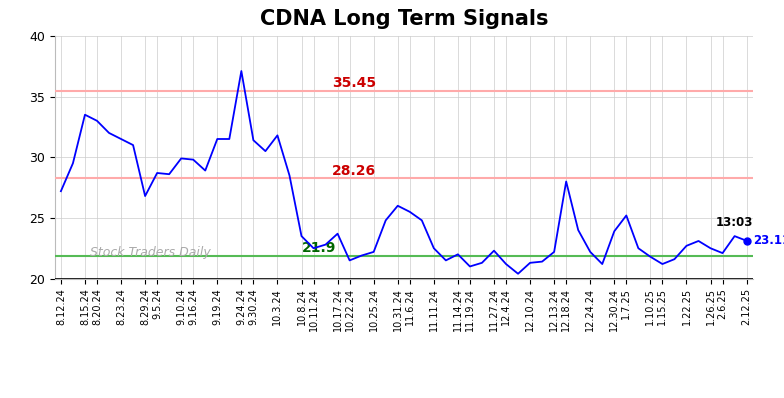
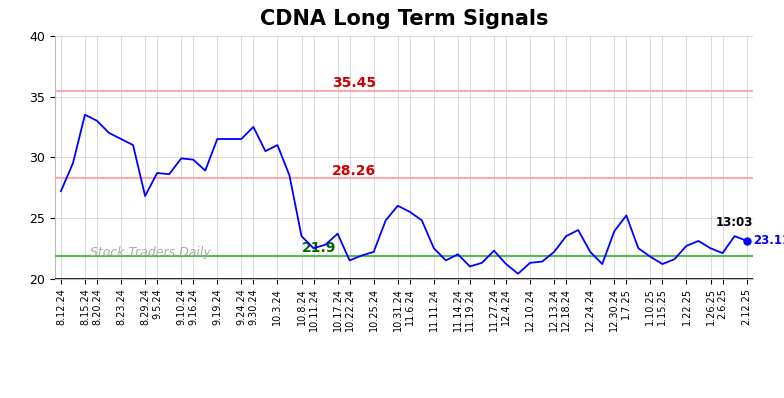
9.24.24: 37.1 -> 31.5
9.30.24: 31.4 -> 32.5
10.3.24: 31.8 -> 31.0
12.18.24: 28.0 -> 23.5
